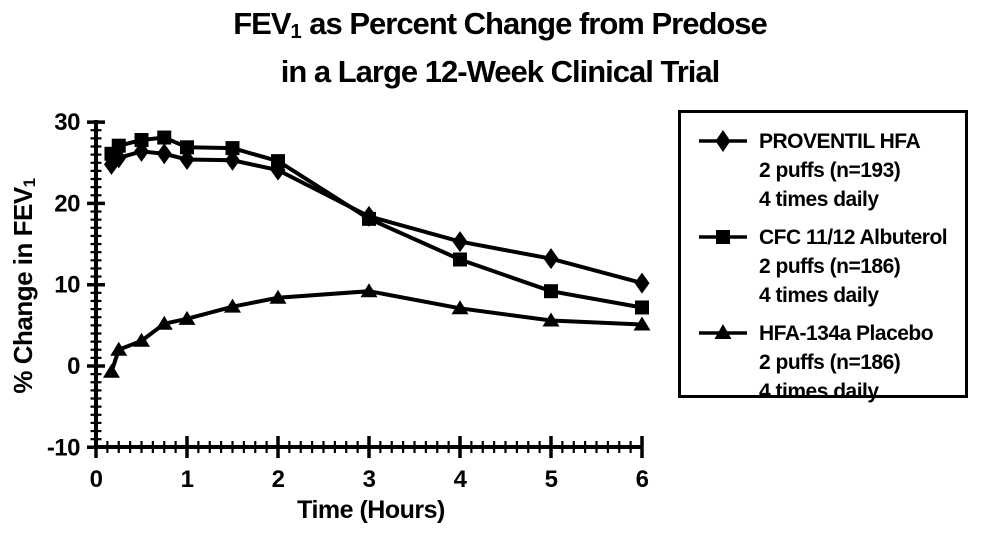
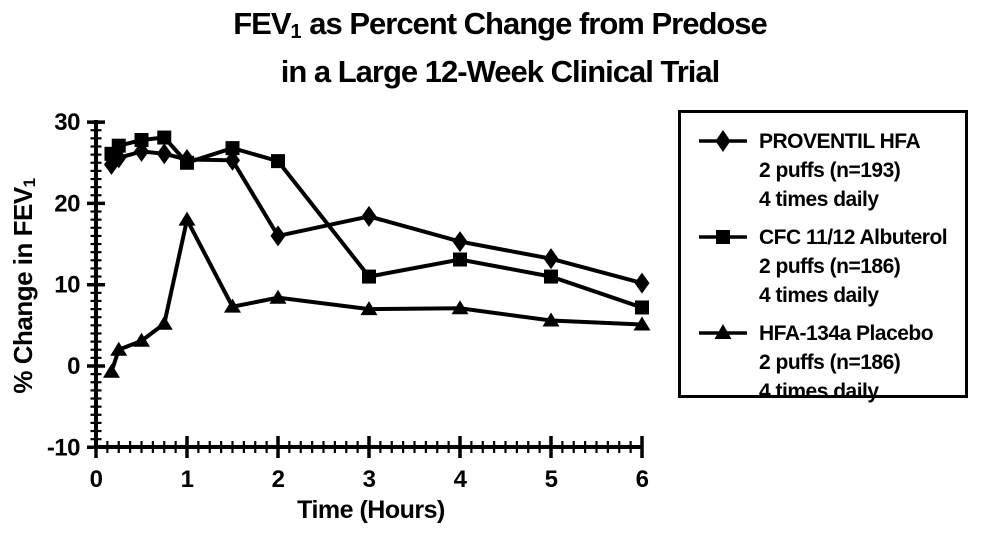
CFC 11/12 Albuterol 2 puffs (n=186) 4 times daily/1: 27 -> 25
HFA-134a Placebo 2 puffs (n=186) 4 times daily/1: 6 -> 18
PROVENTIL HFA 2 puffs (n=193) 4 times daily/2: 24 -> 16
CFC 11/12 Albuterol 2 puffs (n=186) 4 times daily/3: 18 -> 11
HFA-134a Placebo 2 puffs (n=186) 4 times daily/3: 9 -> 7
CFC 11/12 Albuterol 2 puffs (n=186) 4 times daily/5: 9 -> 11
